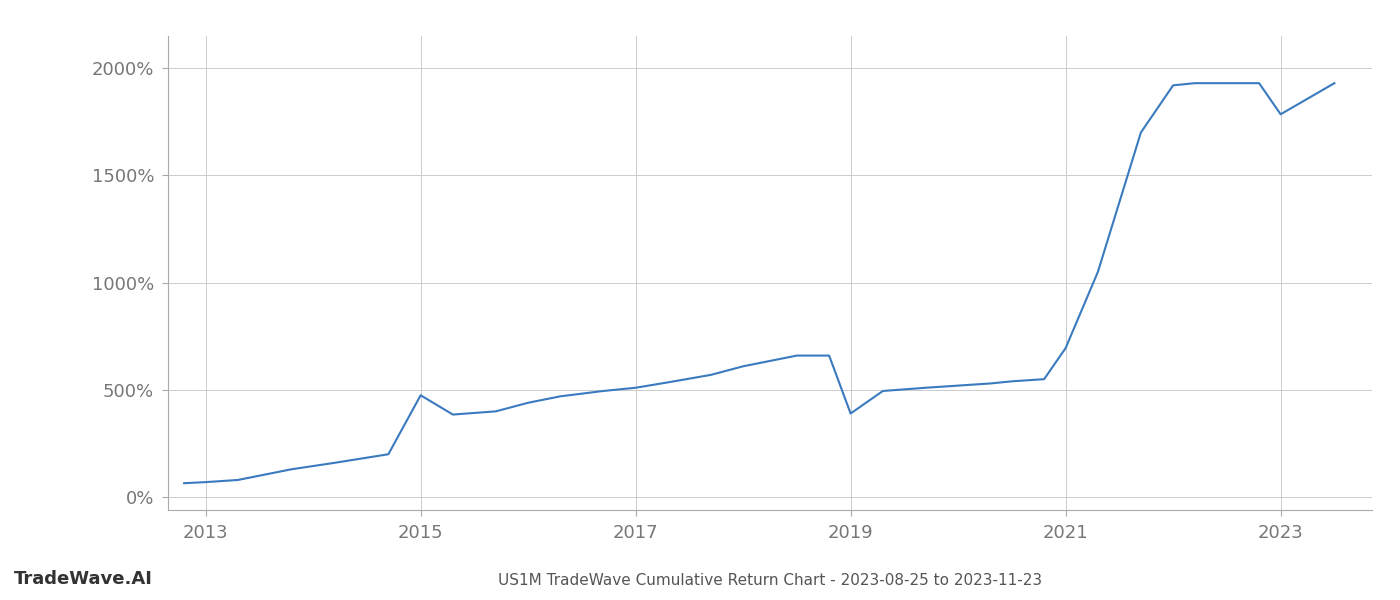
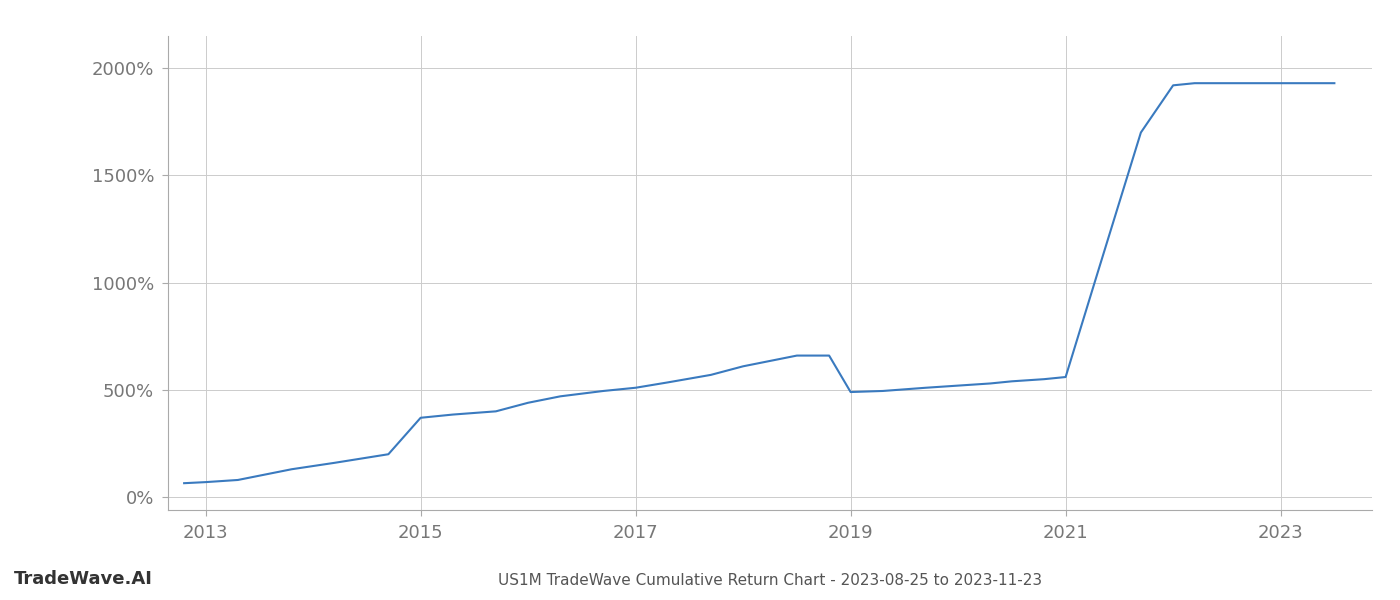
2015: 475% -> 370%
2019: 390% -> 490%
2021: 695% -> 560%
2023: 1785% -> 1930%
